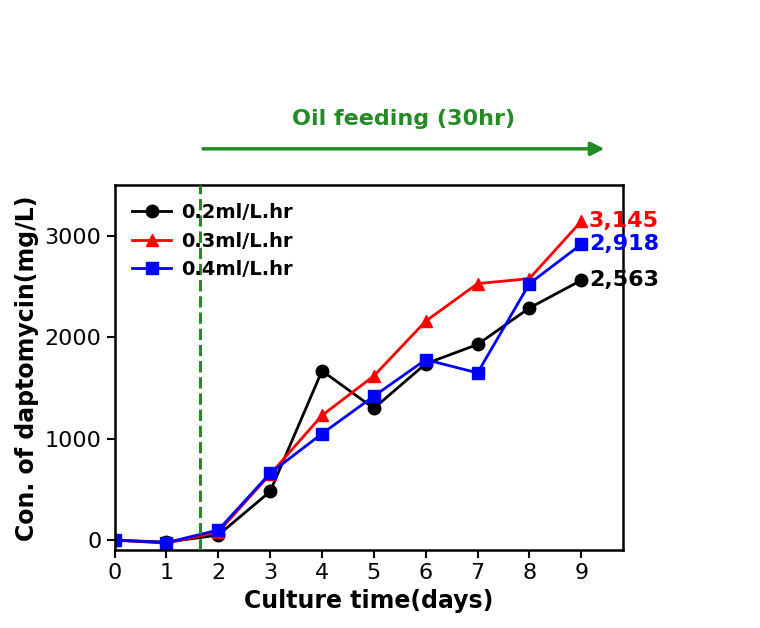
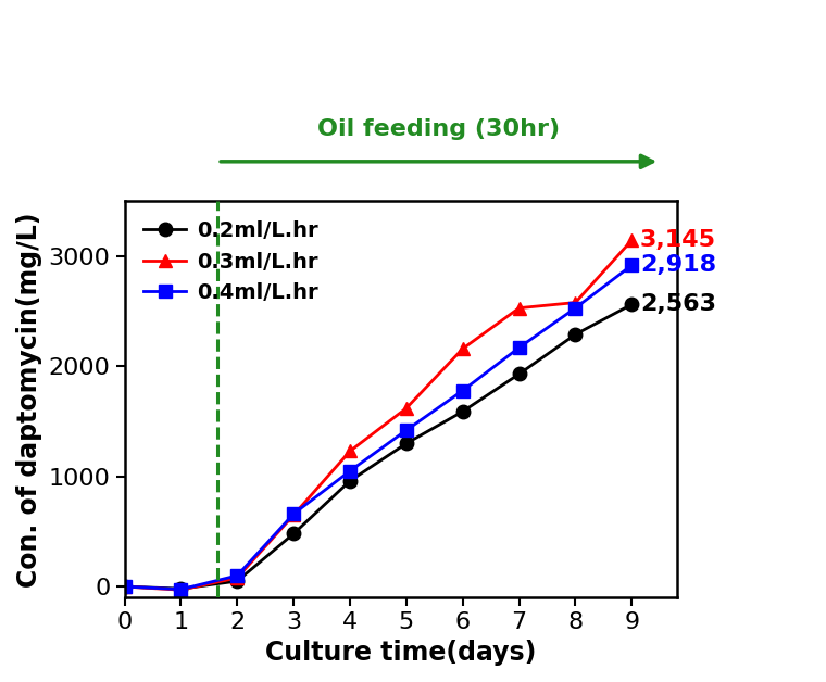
0.2ml/L.hr/4: 1670 -> 960
0.2ml/L.hr/6: 1740 -> 1590
0.4ml/L.hr/7: 1650 -> 2170
